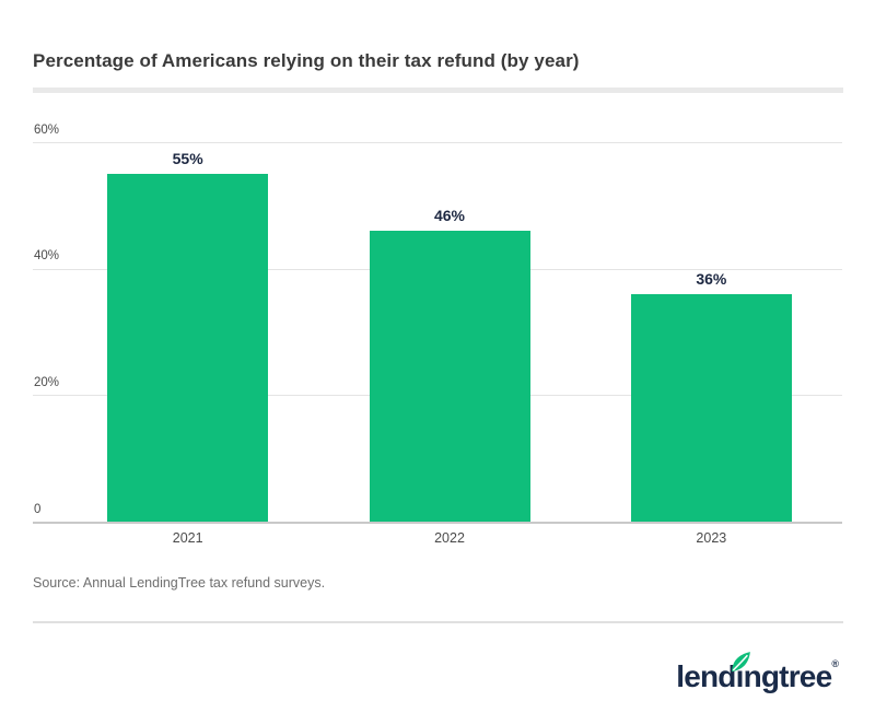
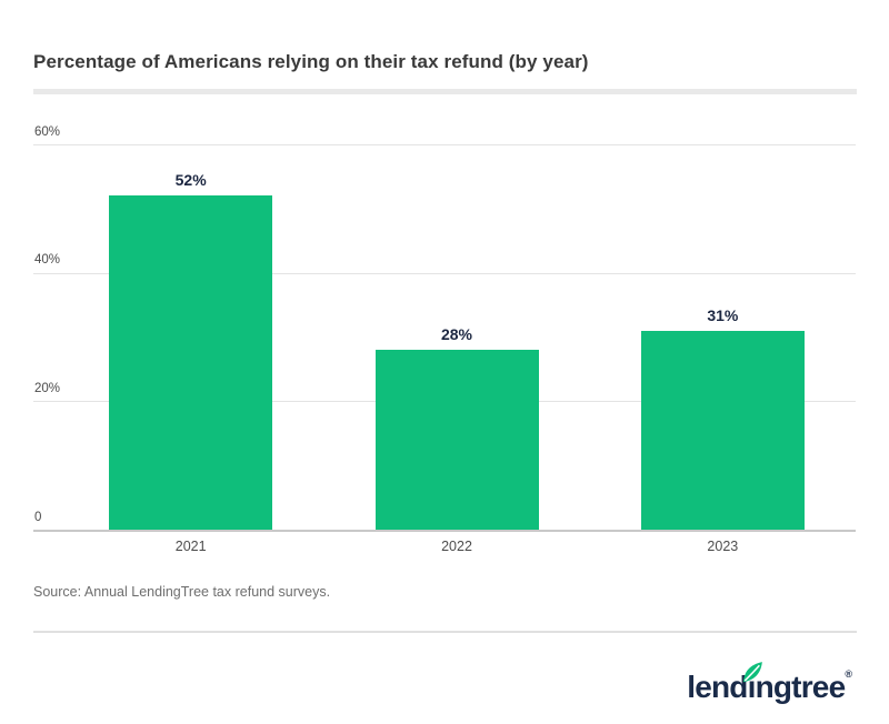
2021: 55% -> 52%
2022: 46% -> 28%
2023: 36% -> 31%
